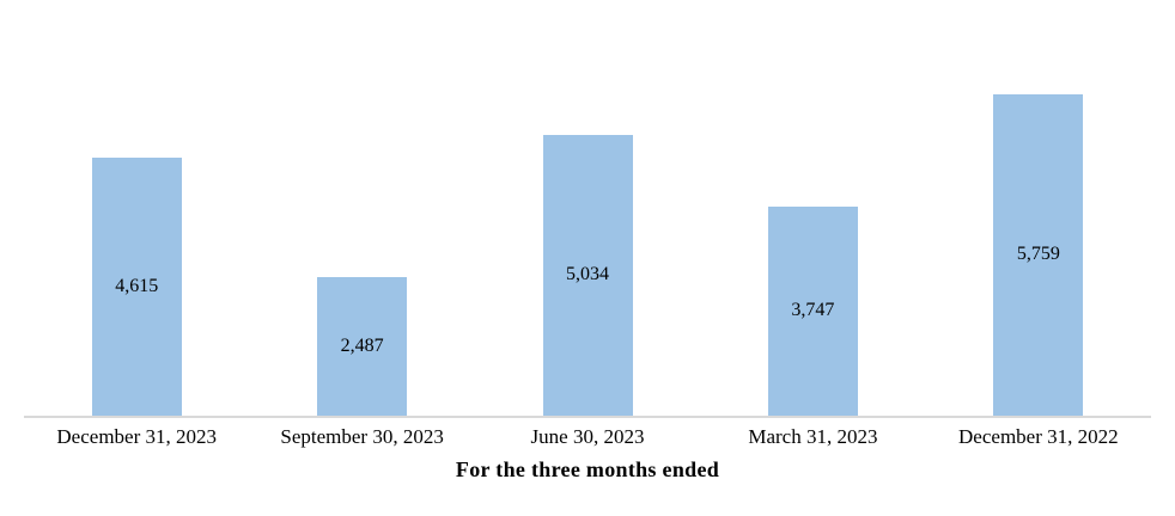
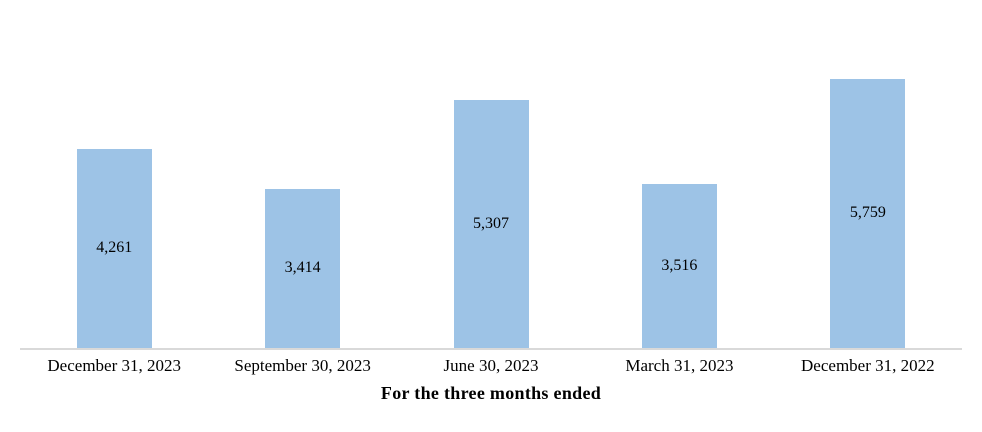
December 31, 2023: 4,615 -> 4,261
September 30, 2023: 2,487 -> 3,414
June 30, 2023: 5,034 -> 5,307
March 31, 2023: 3,747 -> 3,516
